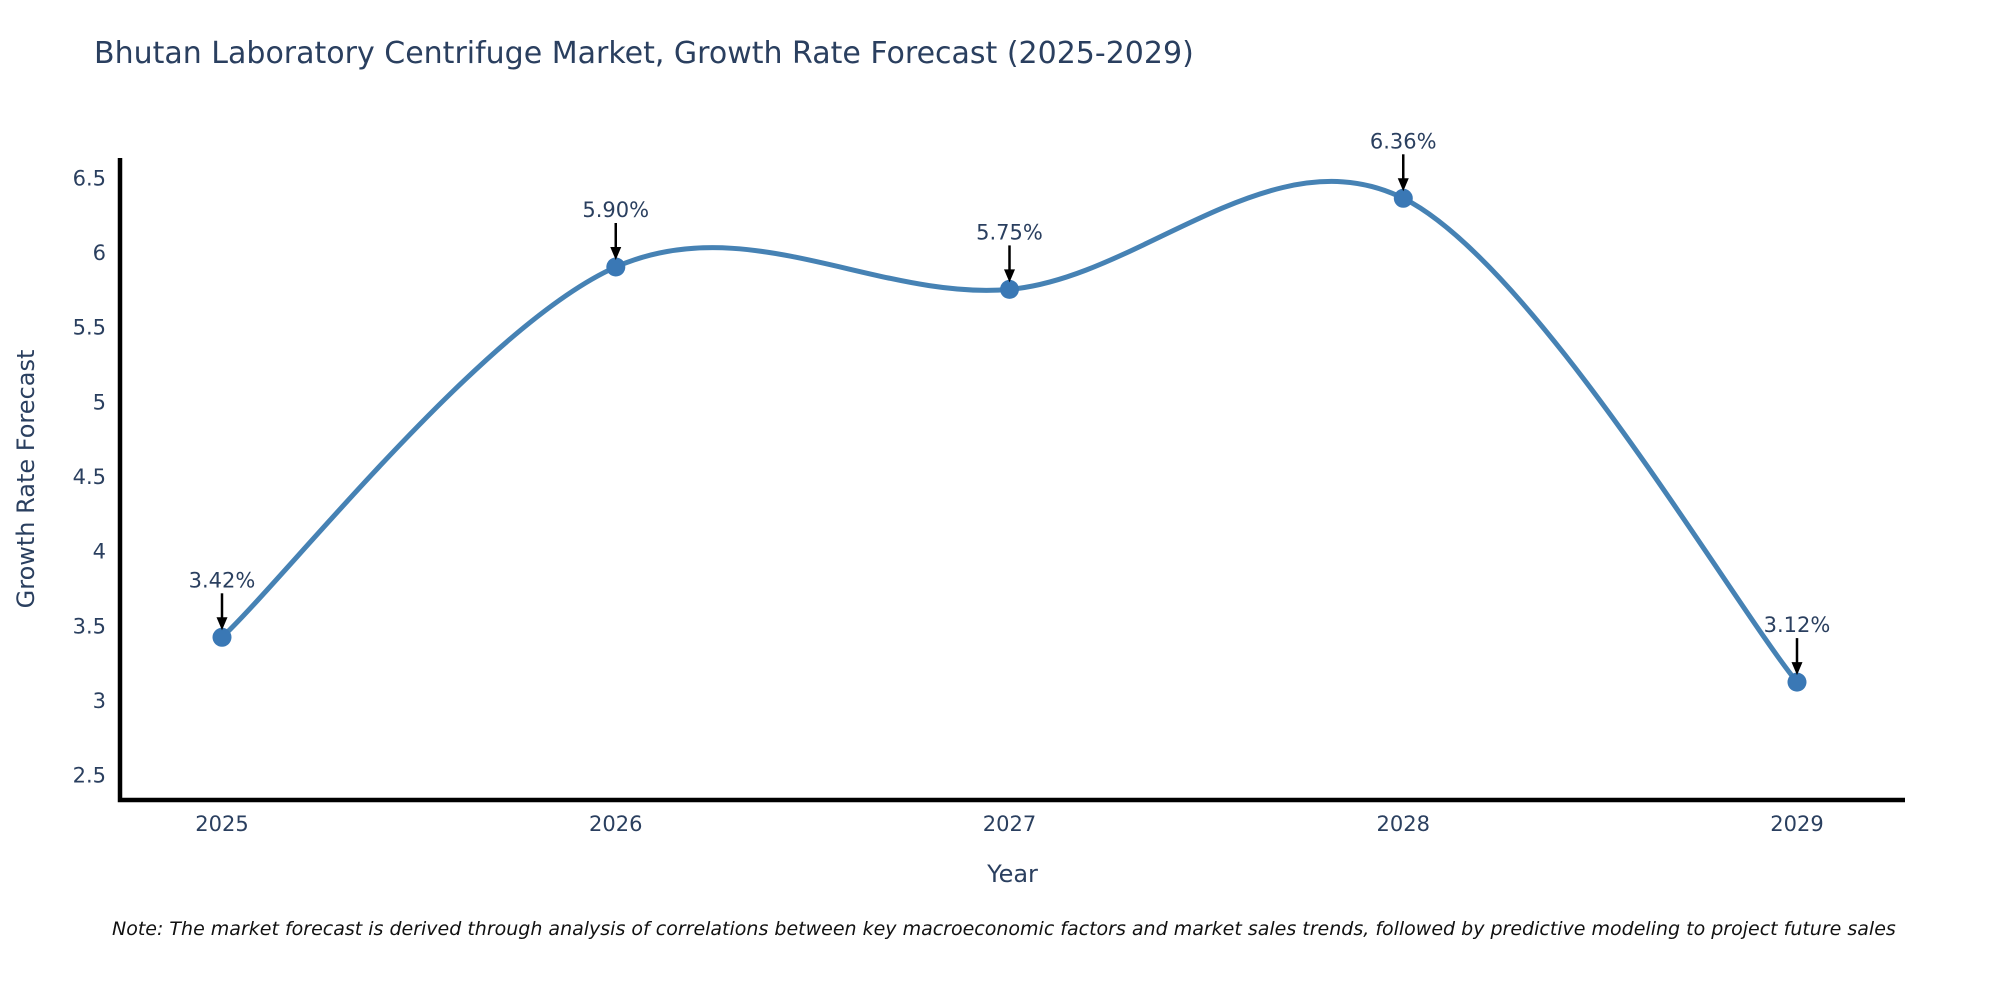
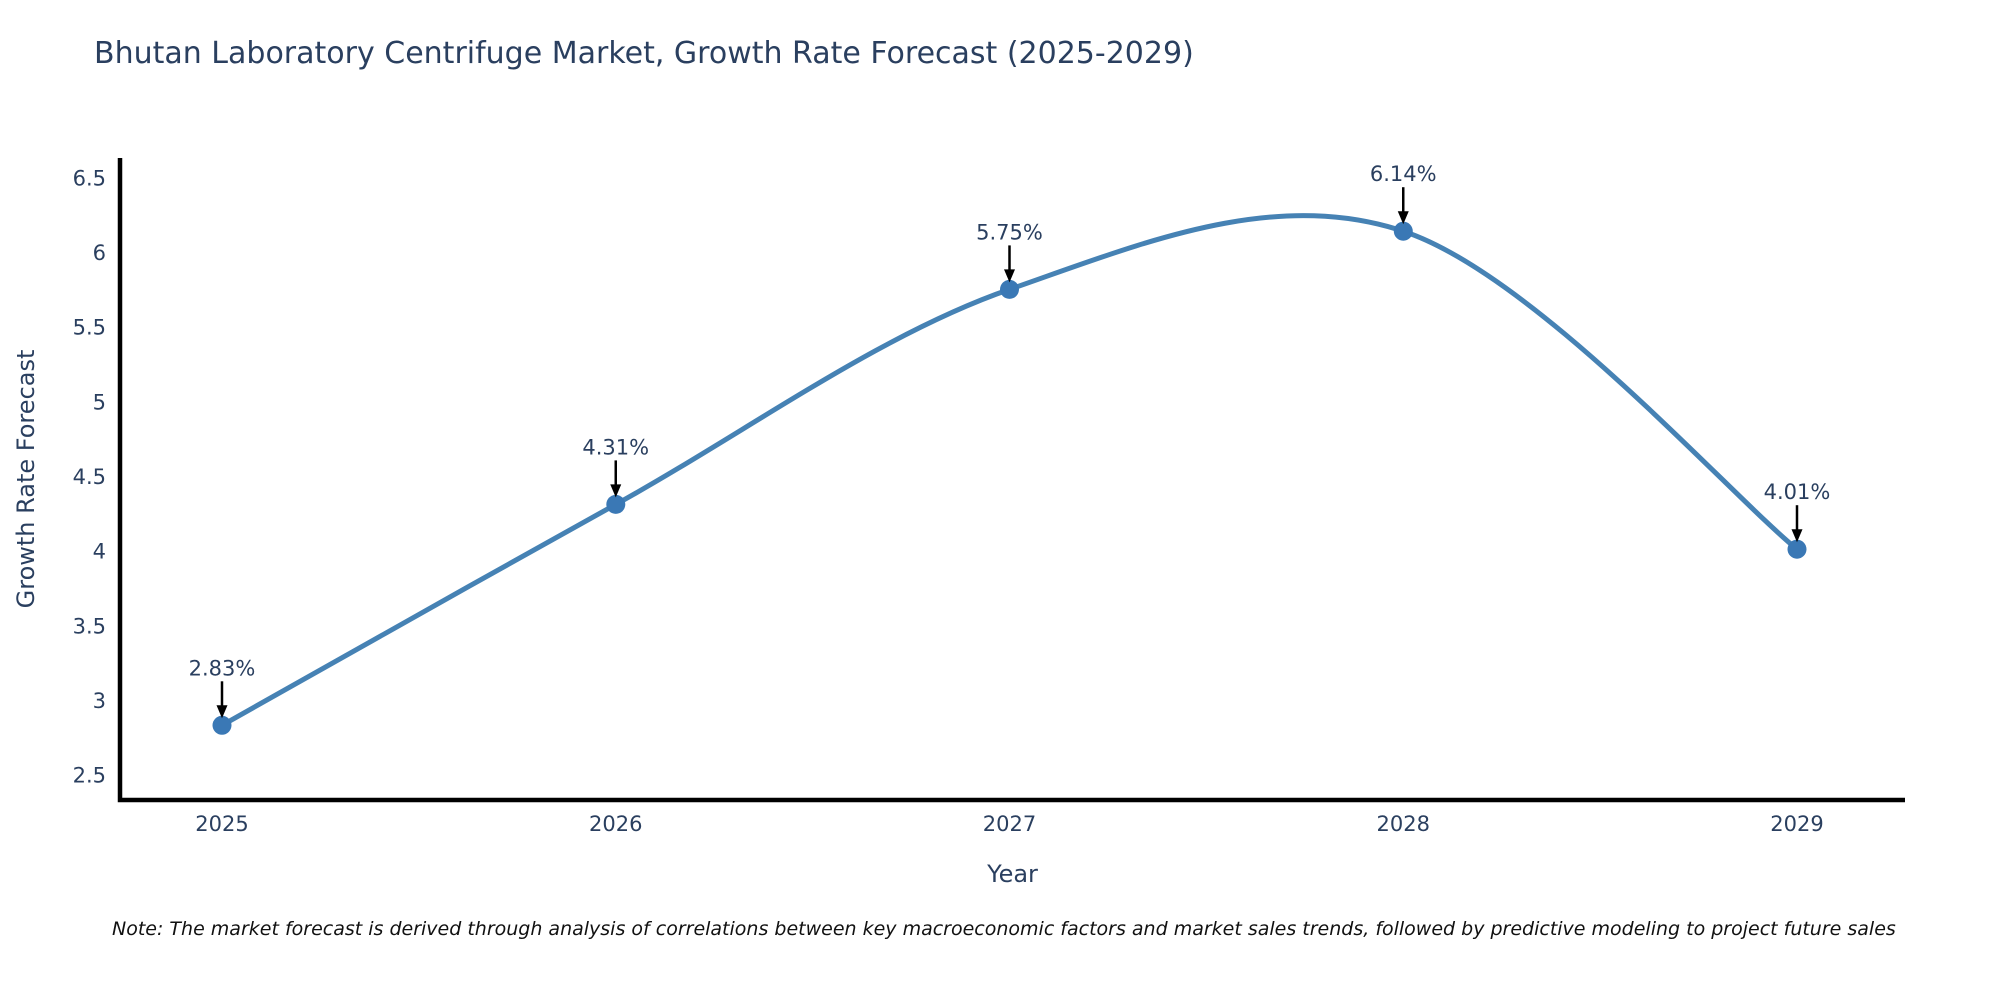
2025: 3.42% -> 2.83%
2026: 5.90% -> 4.31%
2028: 6.36% -> 6.14%
2029: 3.12% -> 4.01%
